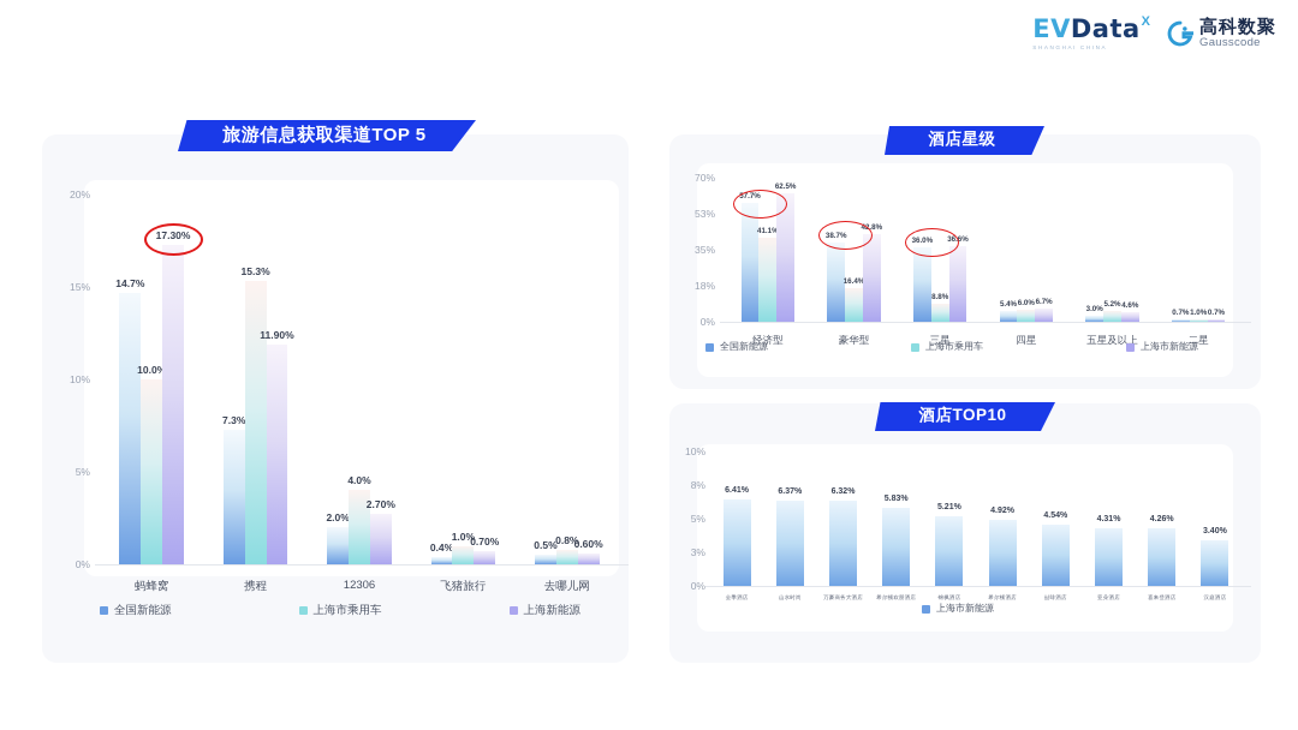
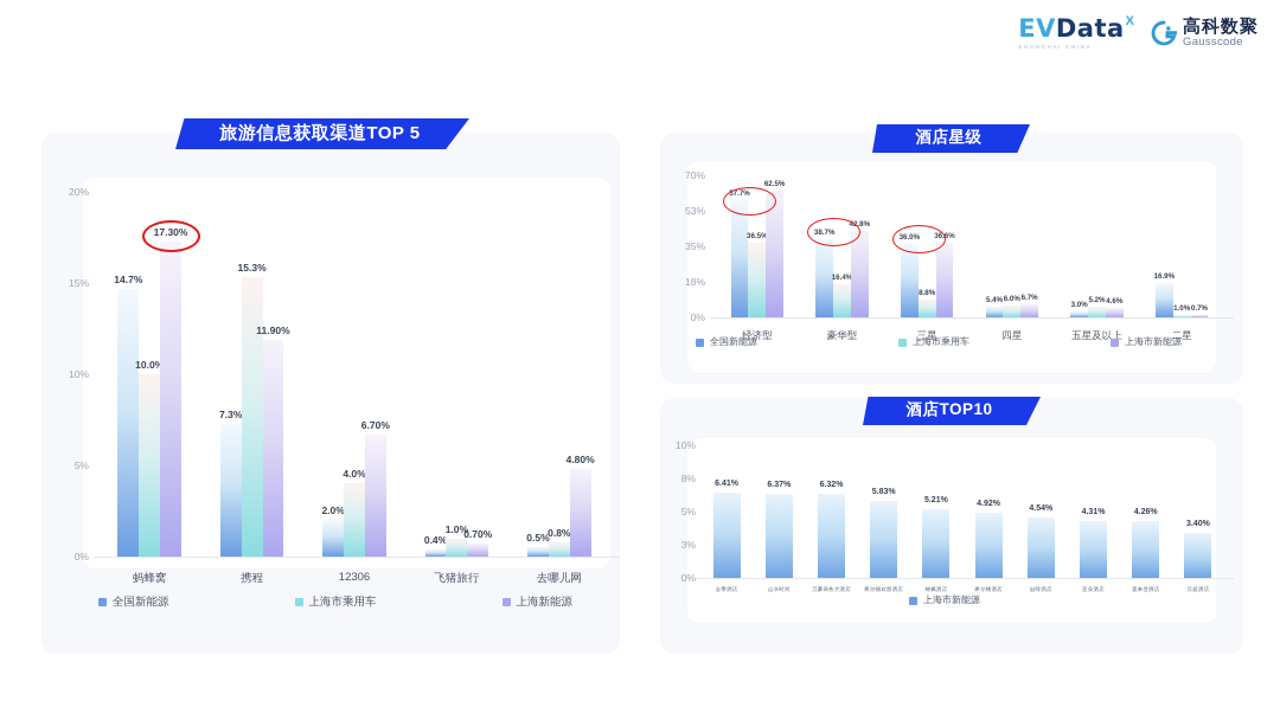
旅游信息获取渠道TOP 5/上海新能源/12306: 2.70% -> 6.70%
旅游信息获取渠道TOP 5/上海新能源/去哪儿网: 0.60% -> 4.80%
酒店星级/上海市乘用车/经济型: 41.1% -> 36.5%
酒店星级/全国新能源/二星: 0.7% -> 16.9%
